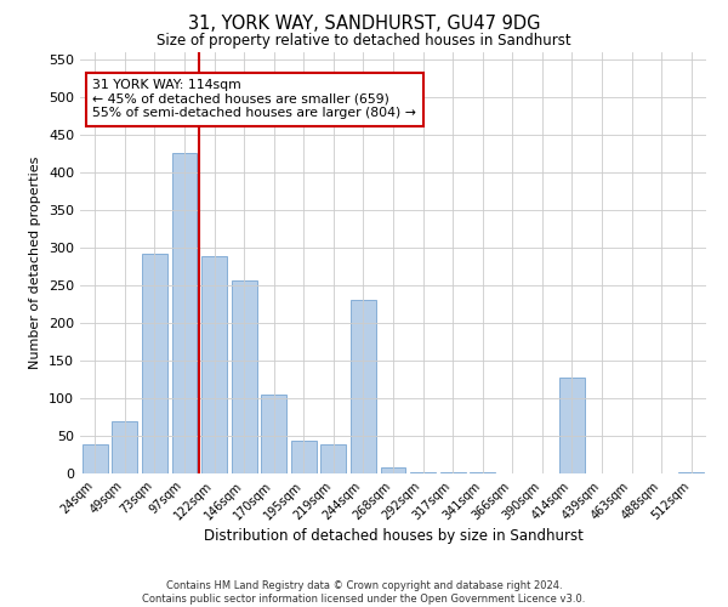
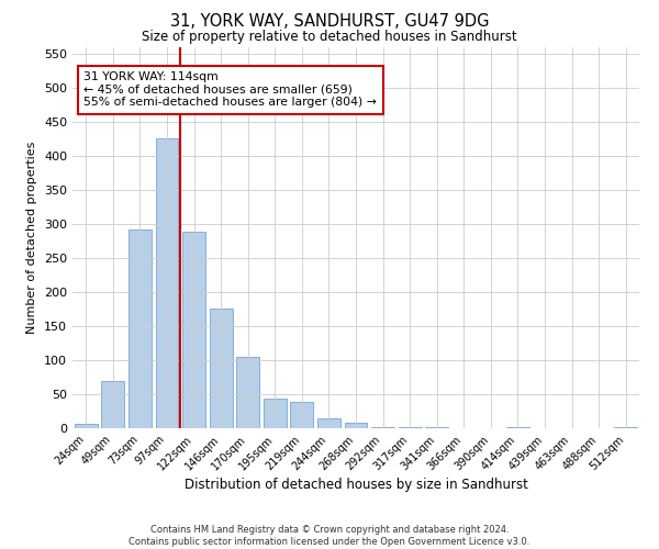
24sqm: 38 -> 7
146sqm: 256 -> 175
244sqm: 230 -> 15
414sqm: 128 -> 1
